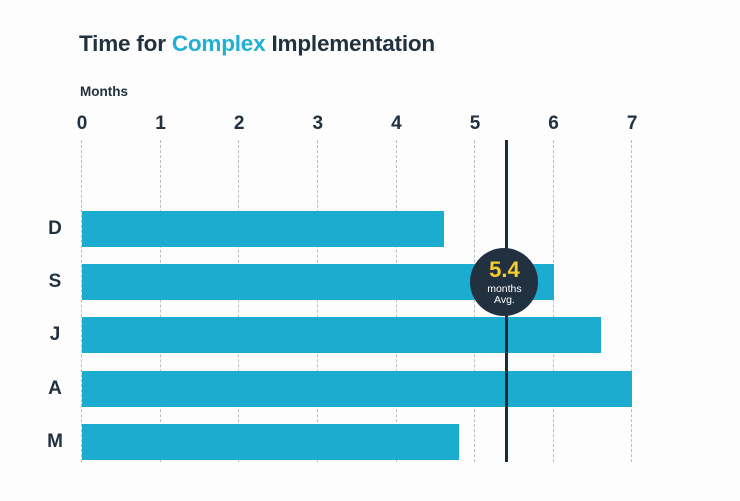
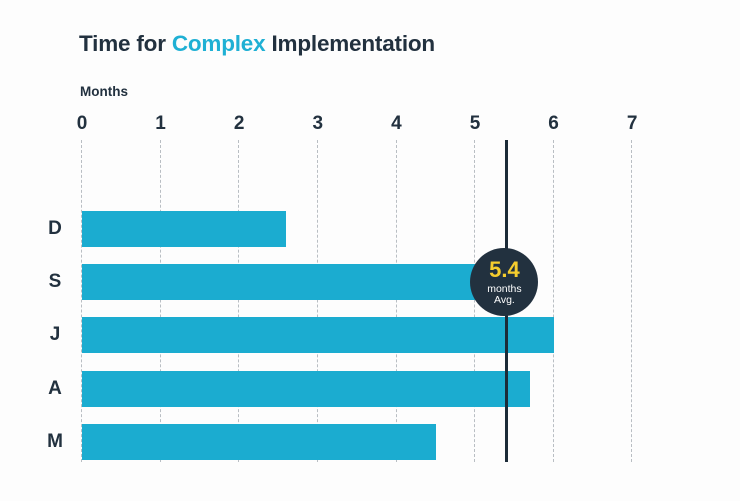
D: 4.6 -> 2.6
S: 6.0 -> 5.1
J: 6.6 -> 6.0
A: 7.0 -> 5.7
M: 4.8 -> 4.5
